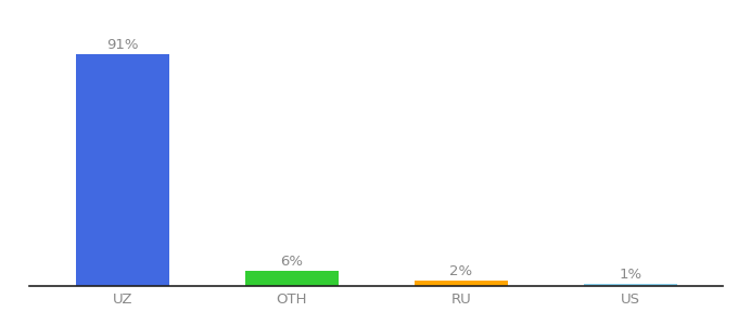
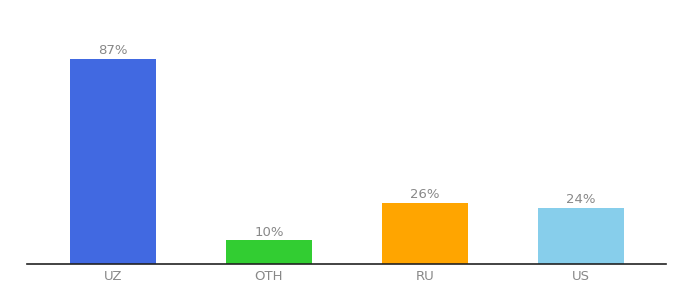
UZ: 91% -> 87%
OTH: 6% -> 10%
RU: 2% -> 26%
US: 1% -> 24%
